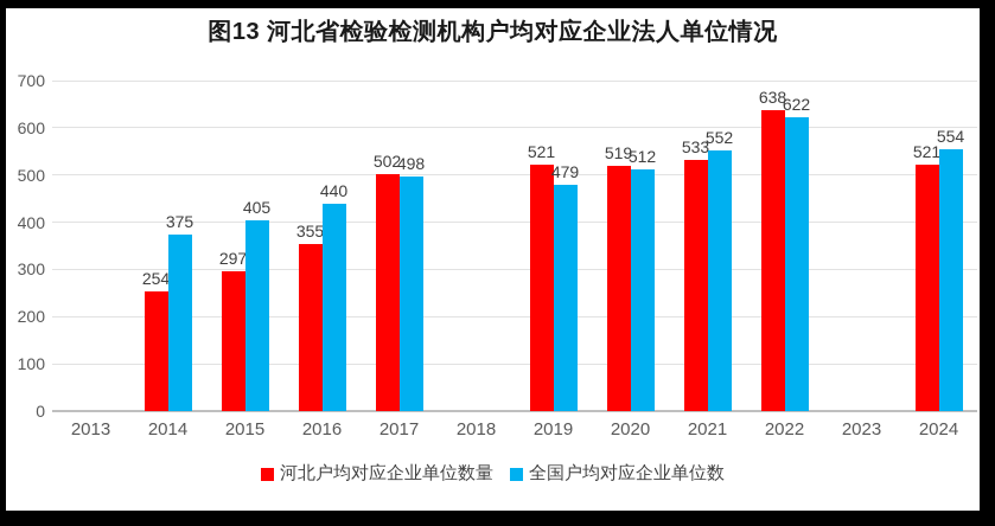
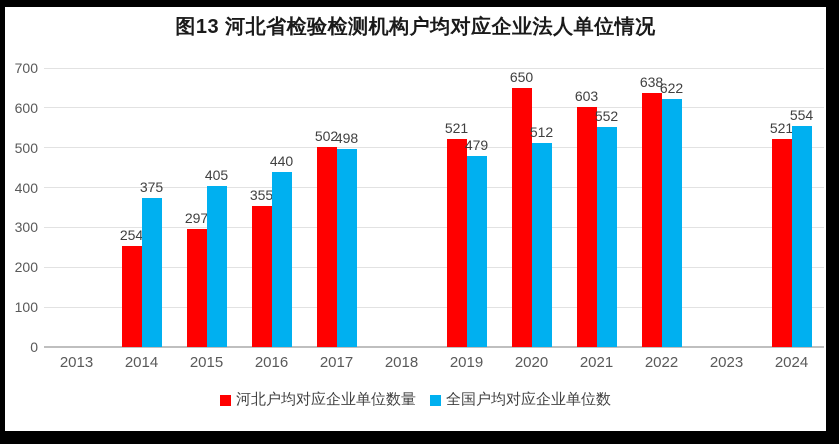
河北户均对应企业单位数量/2020: 519 -> 650
河北户均对应企业单位数量/2021: 533 -> 603
